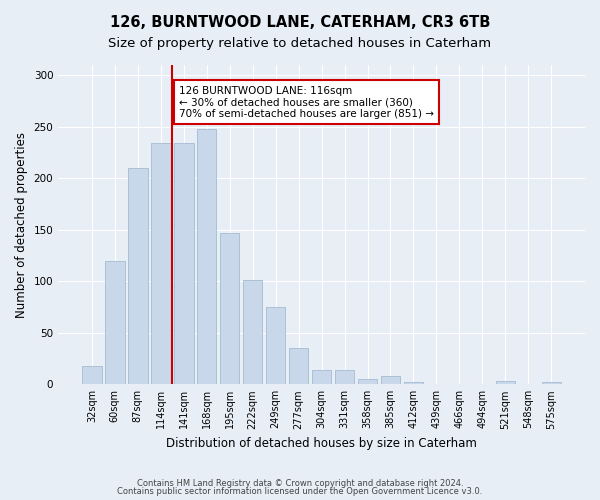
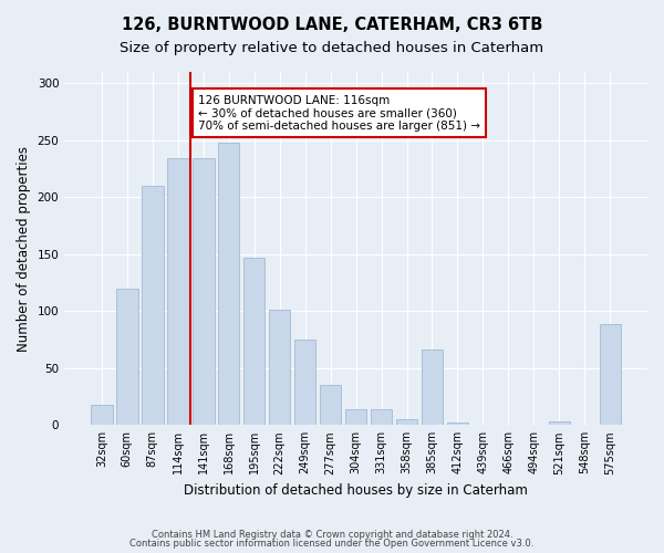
385sqm: 8 -> 66
575sqm: 2 -> 89
